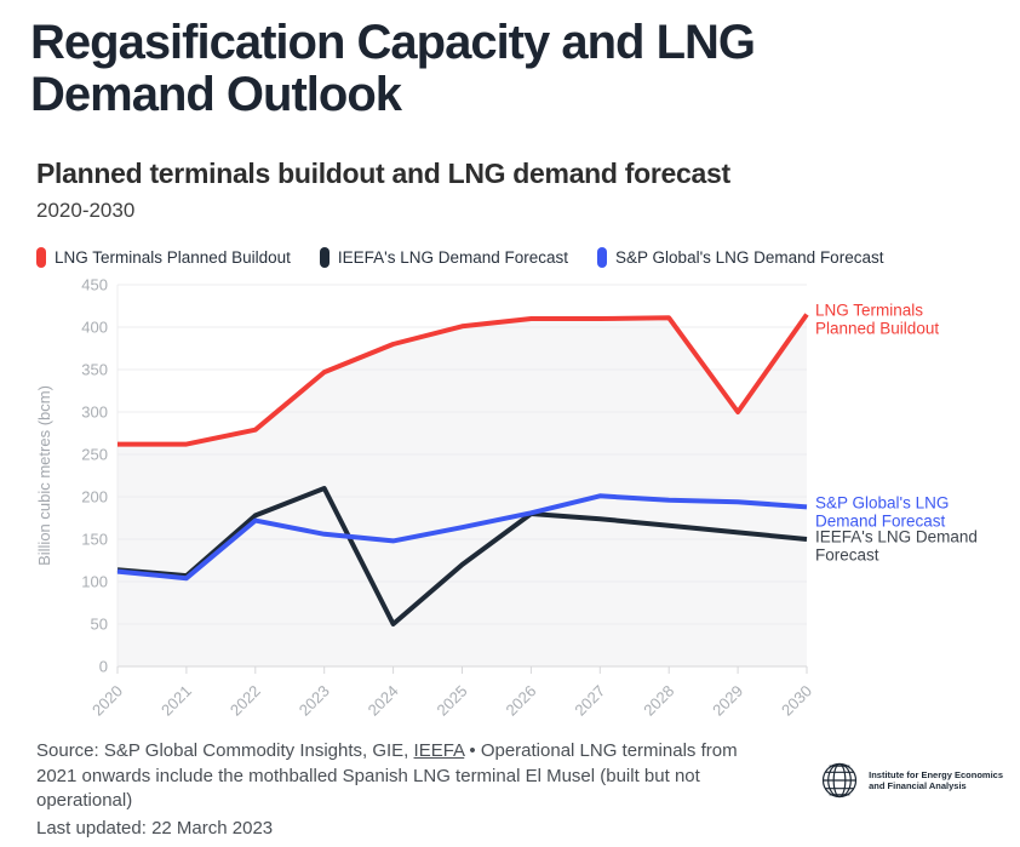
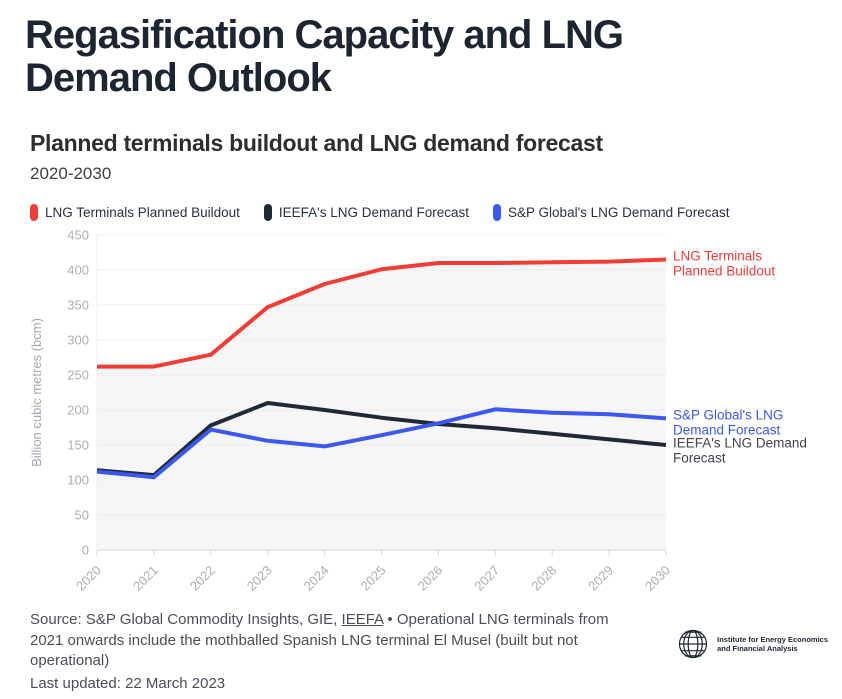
IEEFA's LNG Demand Forecast/2024: 50 -> 200
IEEFA's LNG Demand Forecast/2025: 120 -> 190
LNG Terminals Planned Buildout/2029: 300 -> 410
